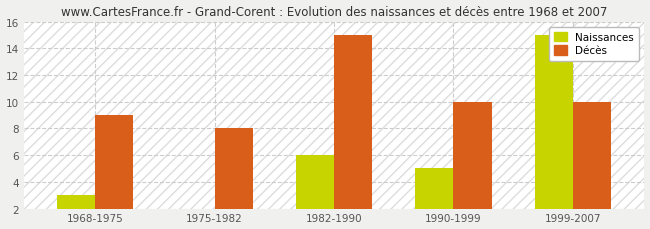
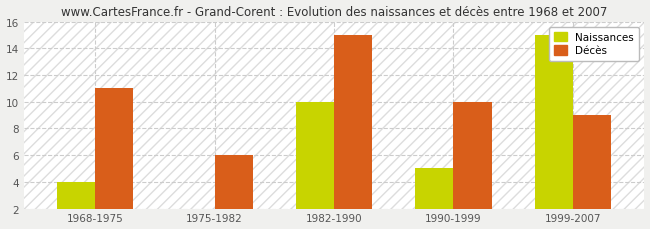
Naissances/1968-1975: 3 -> 4
Décès/1968-1975: 9 -> 11
Décès/1975-1982: 8 -> 6
Naissances/1982-1990: 6 -> 10
Décès/1999-2007: 10 -> 9
